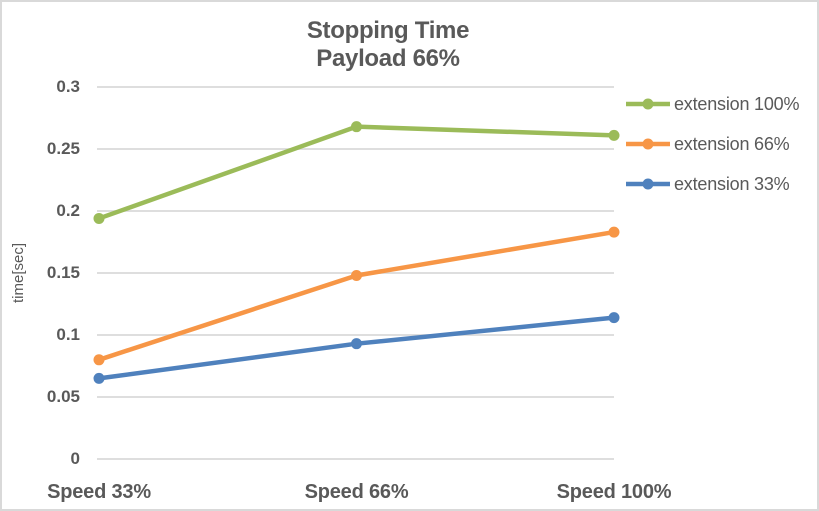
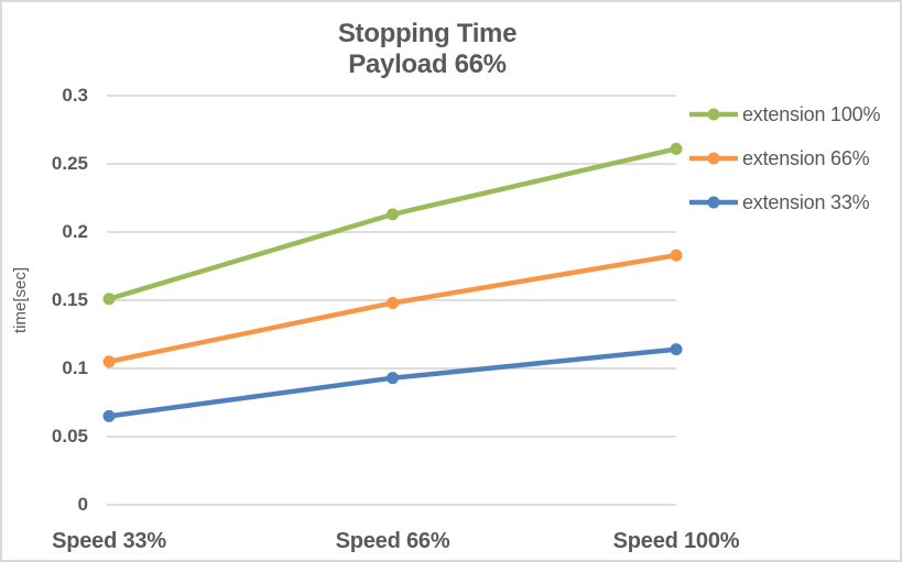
extension 100%/Speed 33%: 0.194 -> 0.151
extension 66%/Speed 33%: 0.080 -> 0.105
extension 100%/Speed 66%: 0.268 -> 0.213
